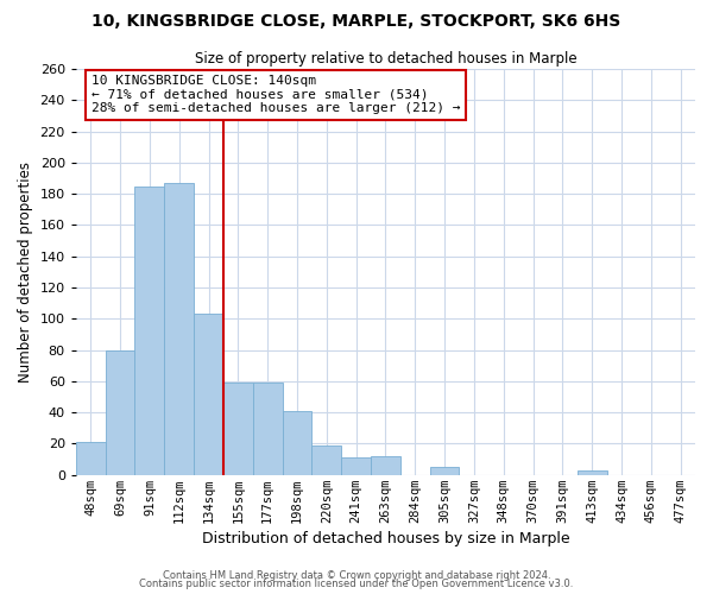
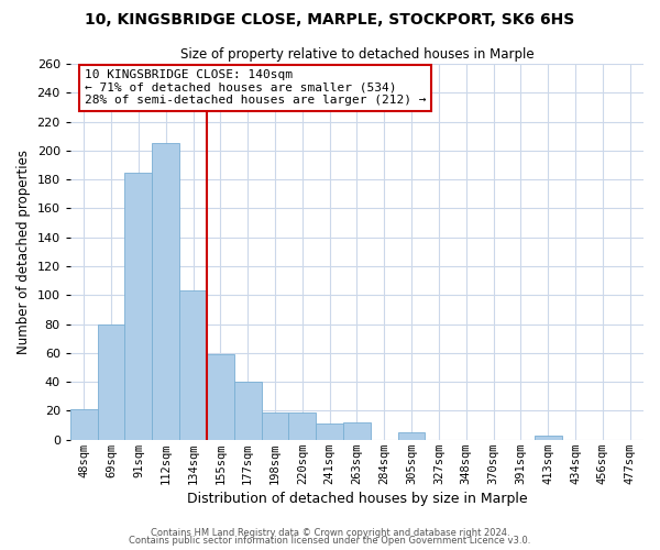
112sqm: 187 -> 205
177sqm: 59 -> 40
198sqm: 41 -> 19
